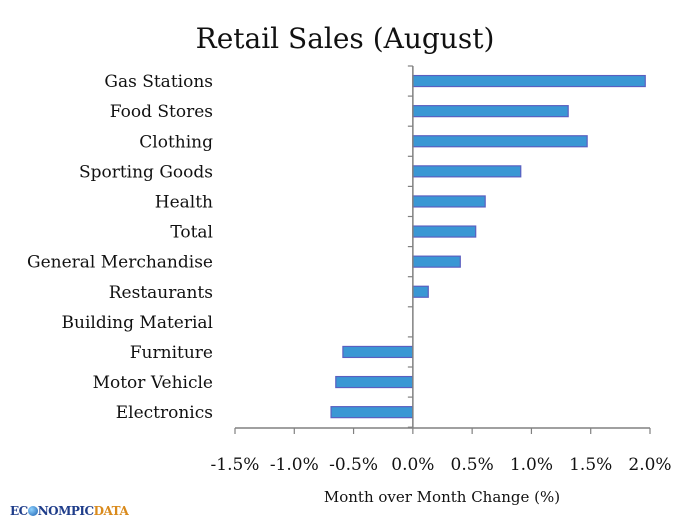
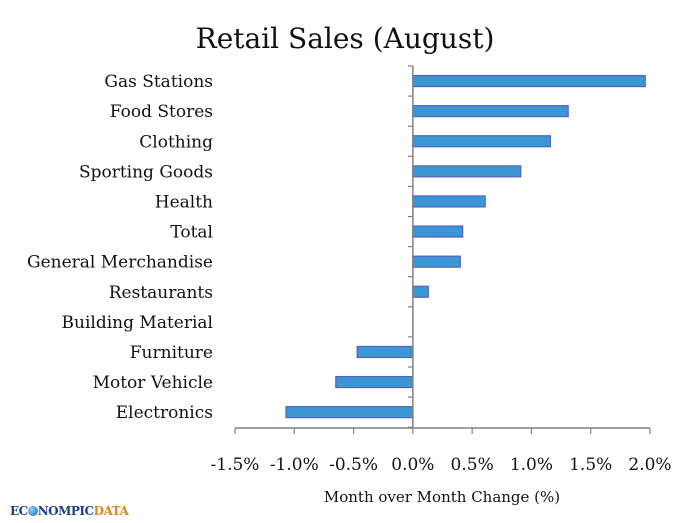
Clothing: 1.47% -> 1.16%
Total: 0.53% -> 0.42%
Furniture: -0.59% -> -0.47%
Electronics: -0.69% -> -1.07%
